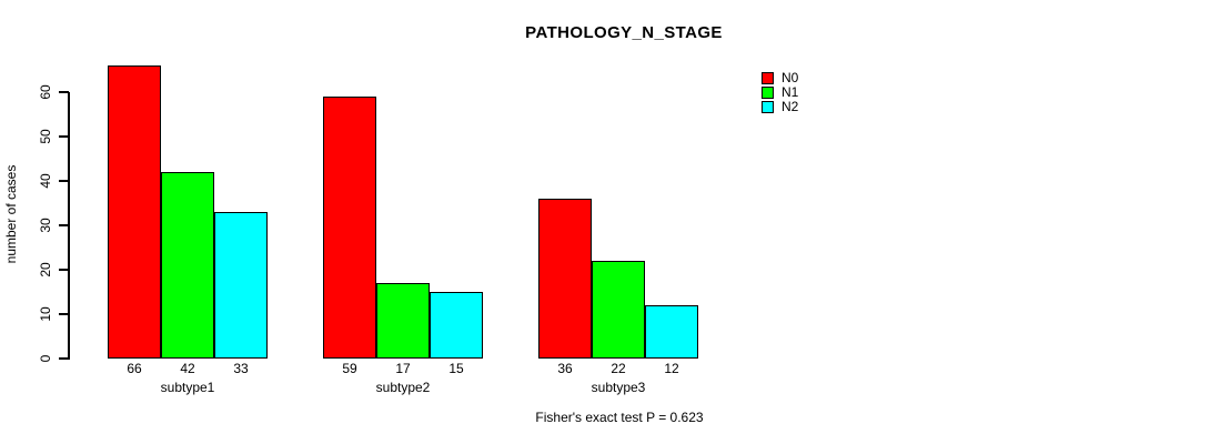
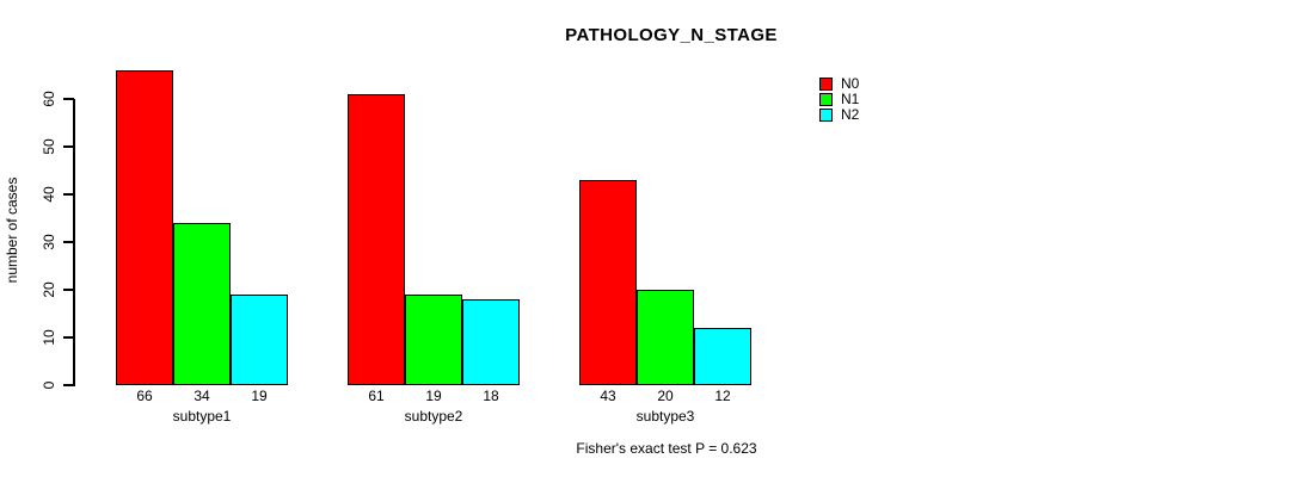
N1/subtype1: 42 -> 34
N2/subtype1: 33 -> 19
N0/subtype2: 59 -> 61
N1/subtype2: 17 -> 19
N2/subtype2: 15 -> 18
N0/subtype3: 36 -> 43
N1/subtype3: 22 -> 20
